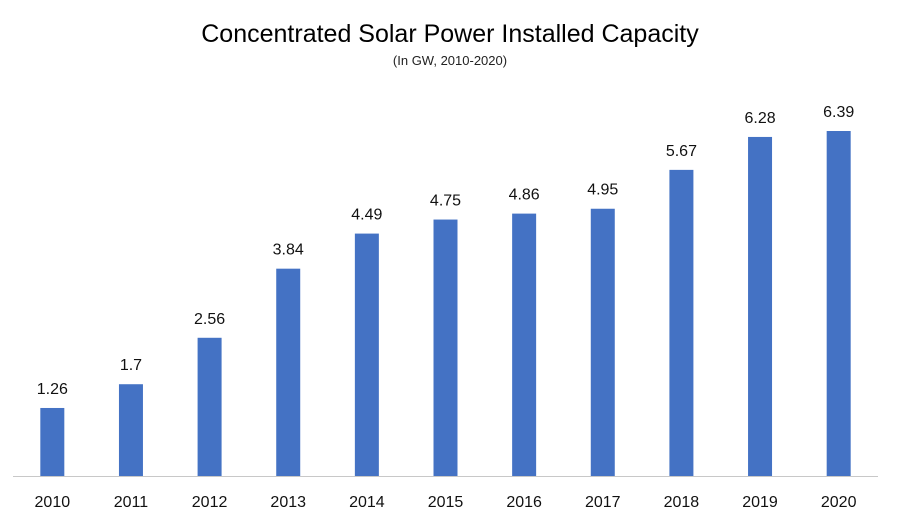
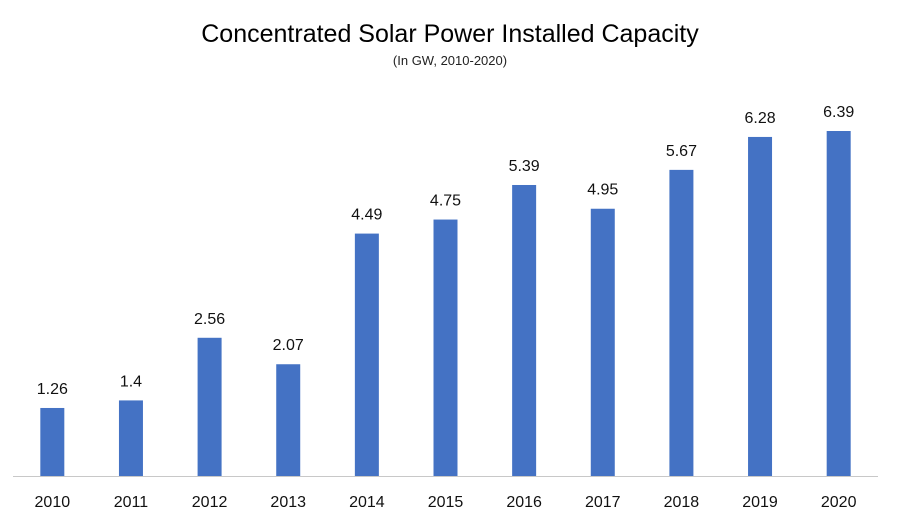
2011: 1.7 -> 1.4
2013: 3.84 -> 2.07
2016: 4.86 -> 5.39
